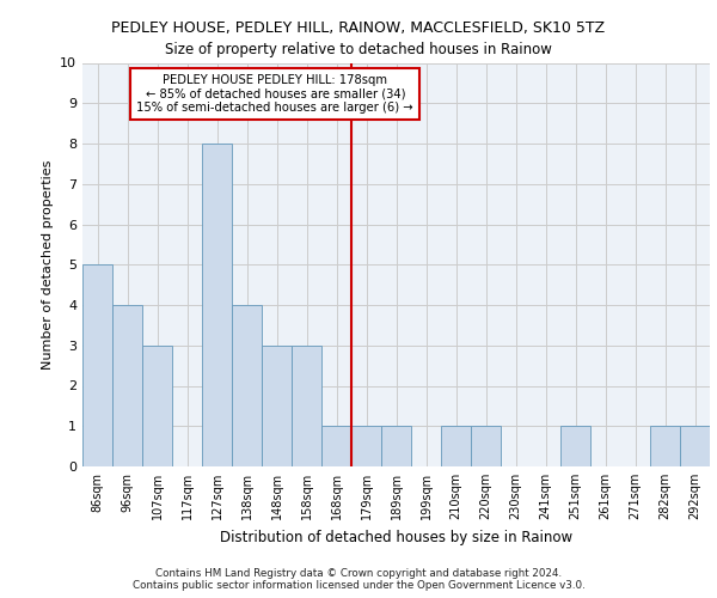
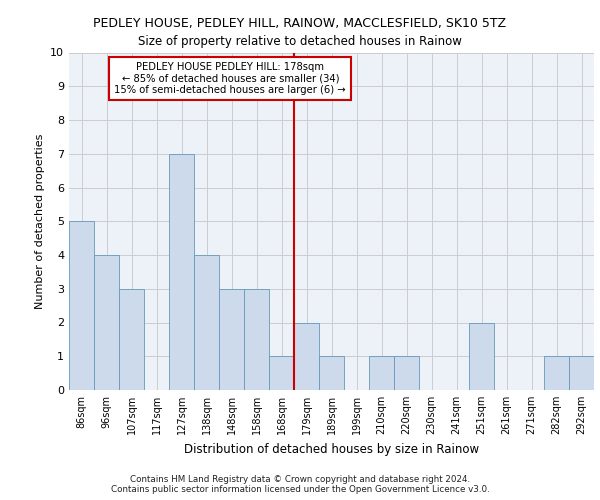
127sqm: 8 -> 7
179sqm: 1 -> 2
251sqm: 1 -> 2
